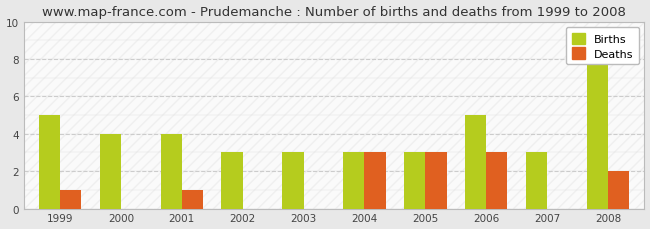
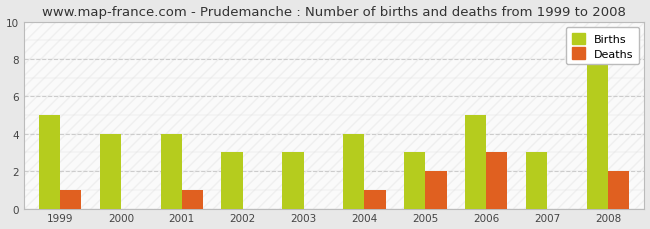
Births/2004: 3 -> 4
Deaths/2004: 3 -> 1
Deaths/2005: 3 -> 2
